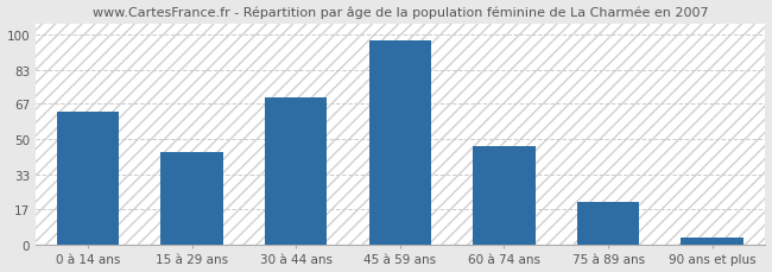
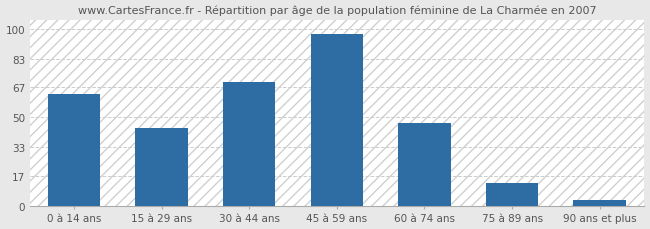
75 à 89 ans: 20 -> 13
